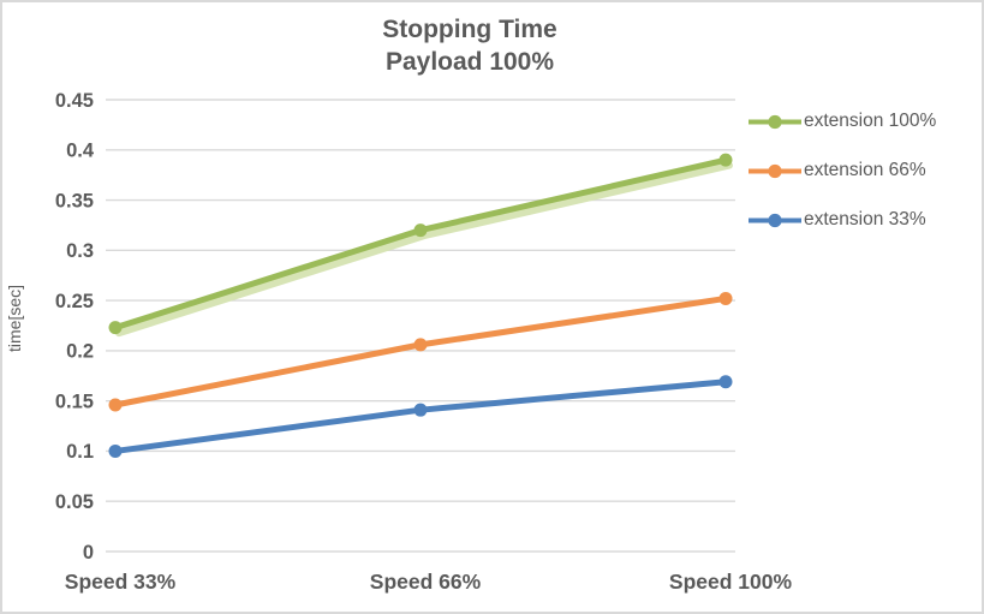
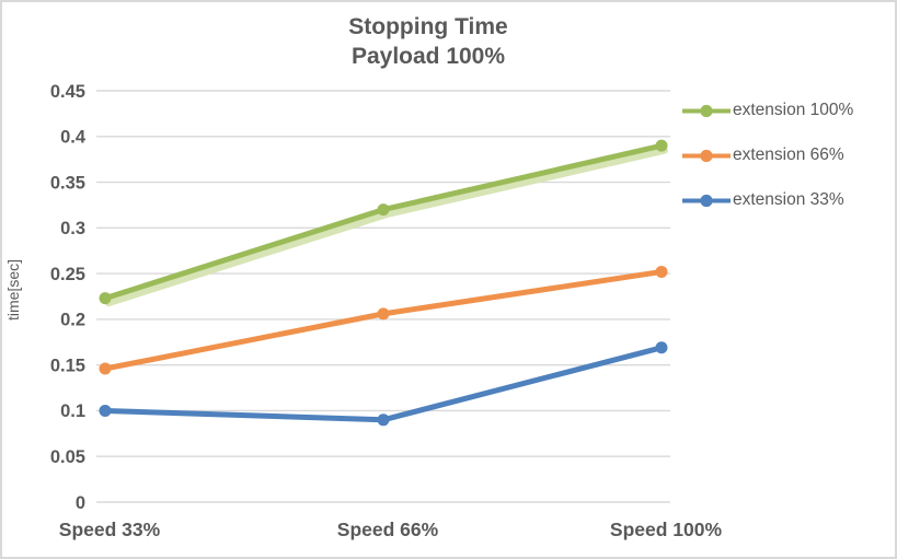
extension 33%/Speed 66%: 0.14 -> 0.09
